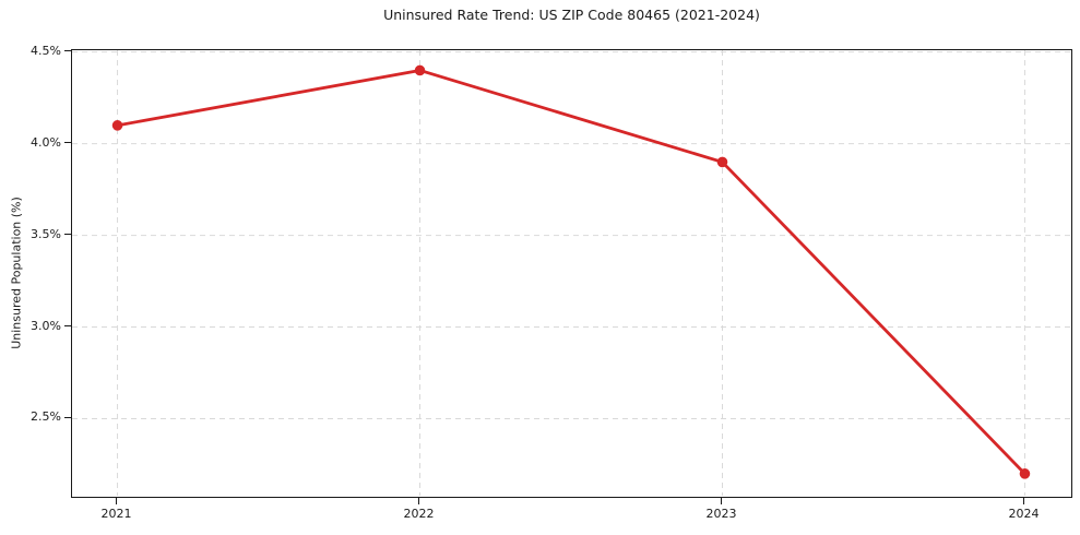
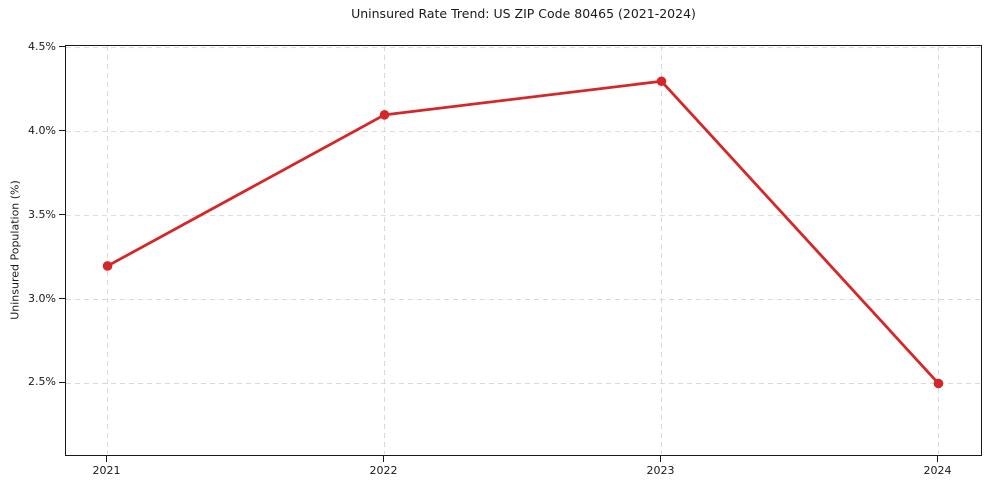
2021: 4.1% -> 3.2%
2022: 4.4% -> 4.1%
2023: 3.9% -> 4.3%
2024: 2.2% -> 2.5%
